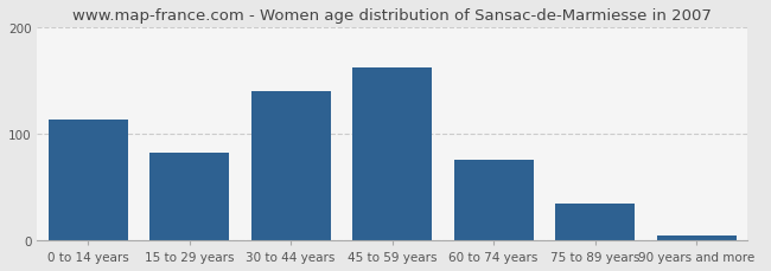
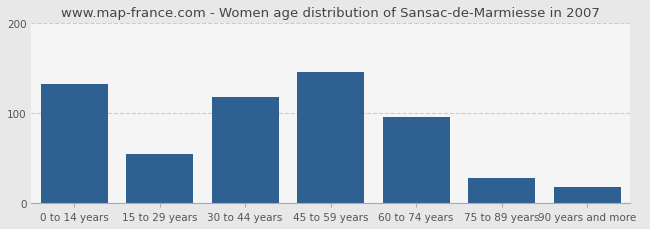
0 to 14 years: 113 -> 132
15 to 29 years: 82 -> 54
30 to 44 years: 140 -> 118
45 to 59 years: 162 -> 146
60 to 74 years: 75 -> 96
75 to 89 years: 35 -> 28
90 years and more: 5 -> 18
